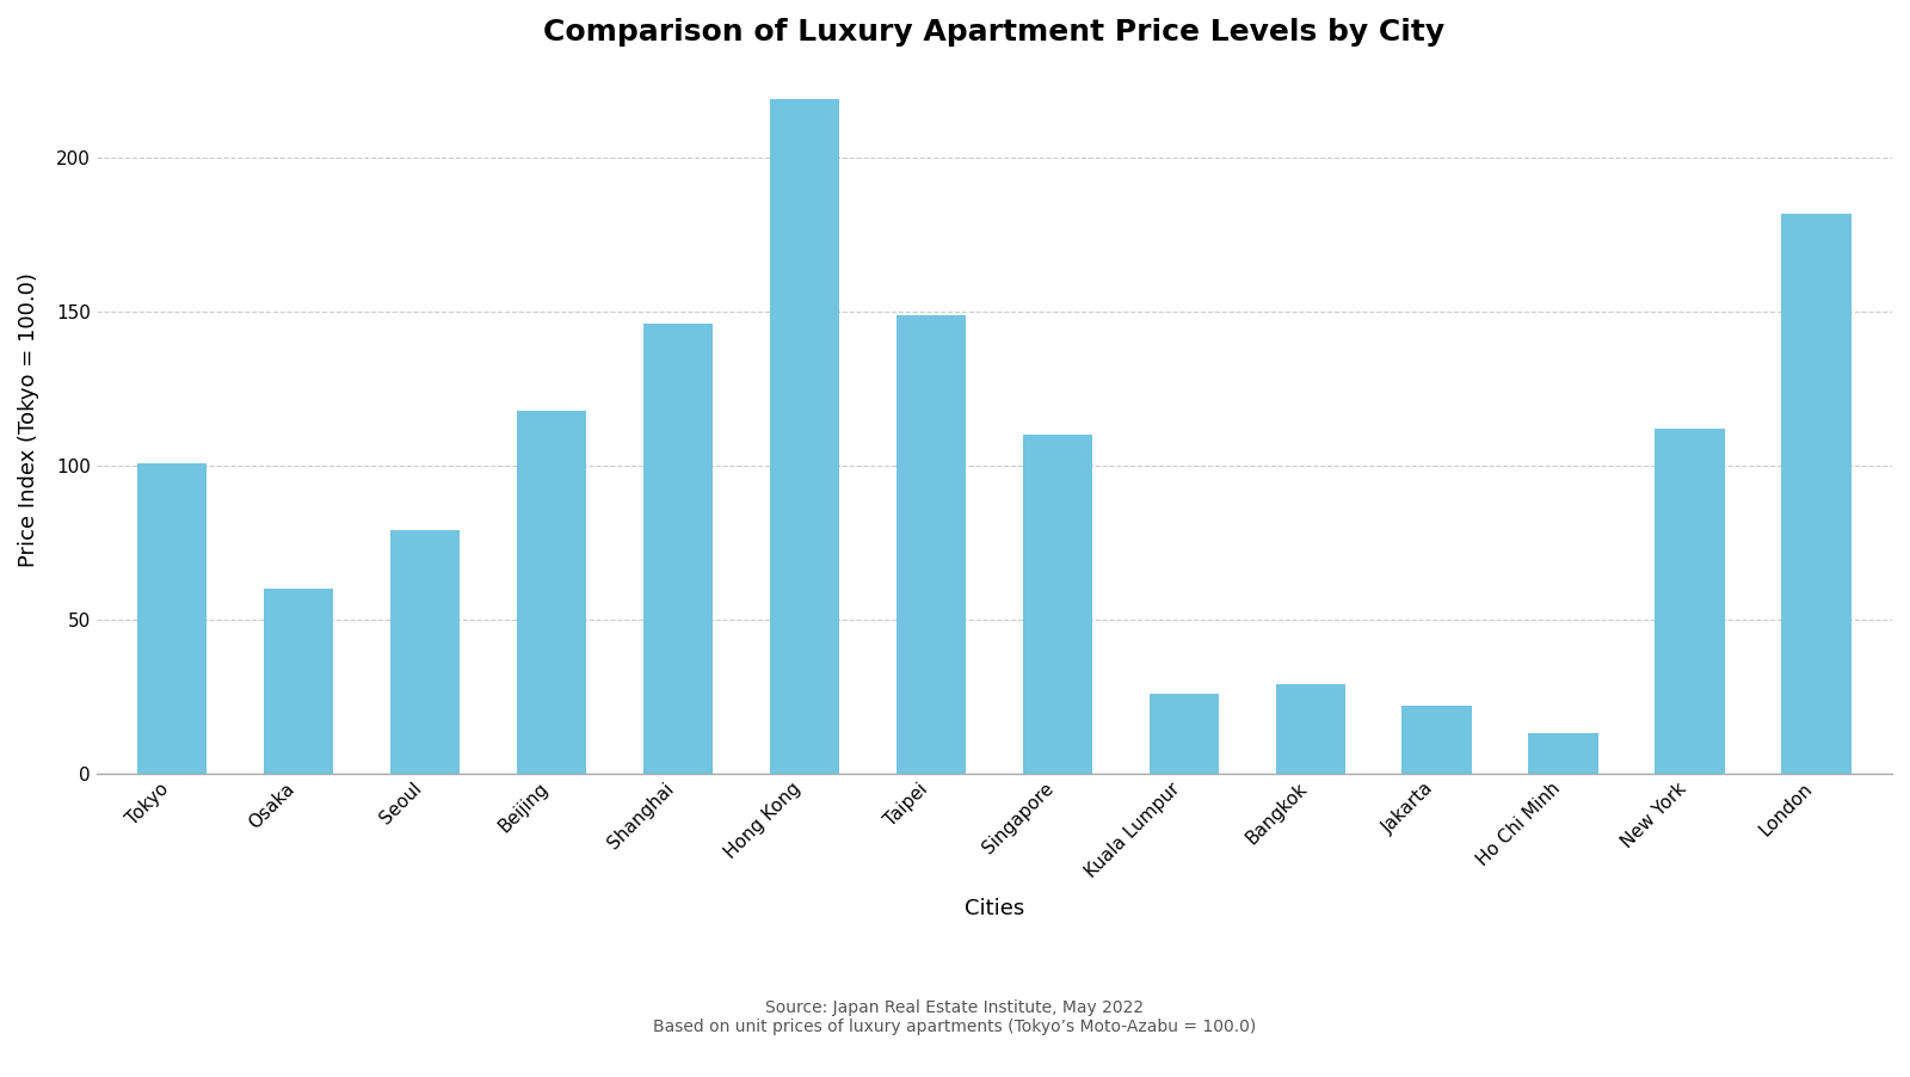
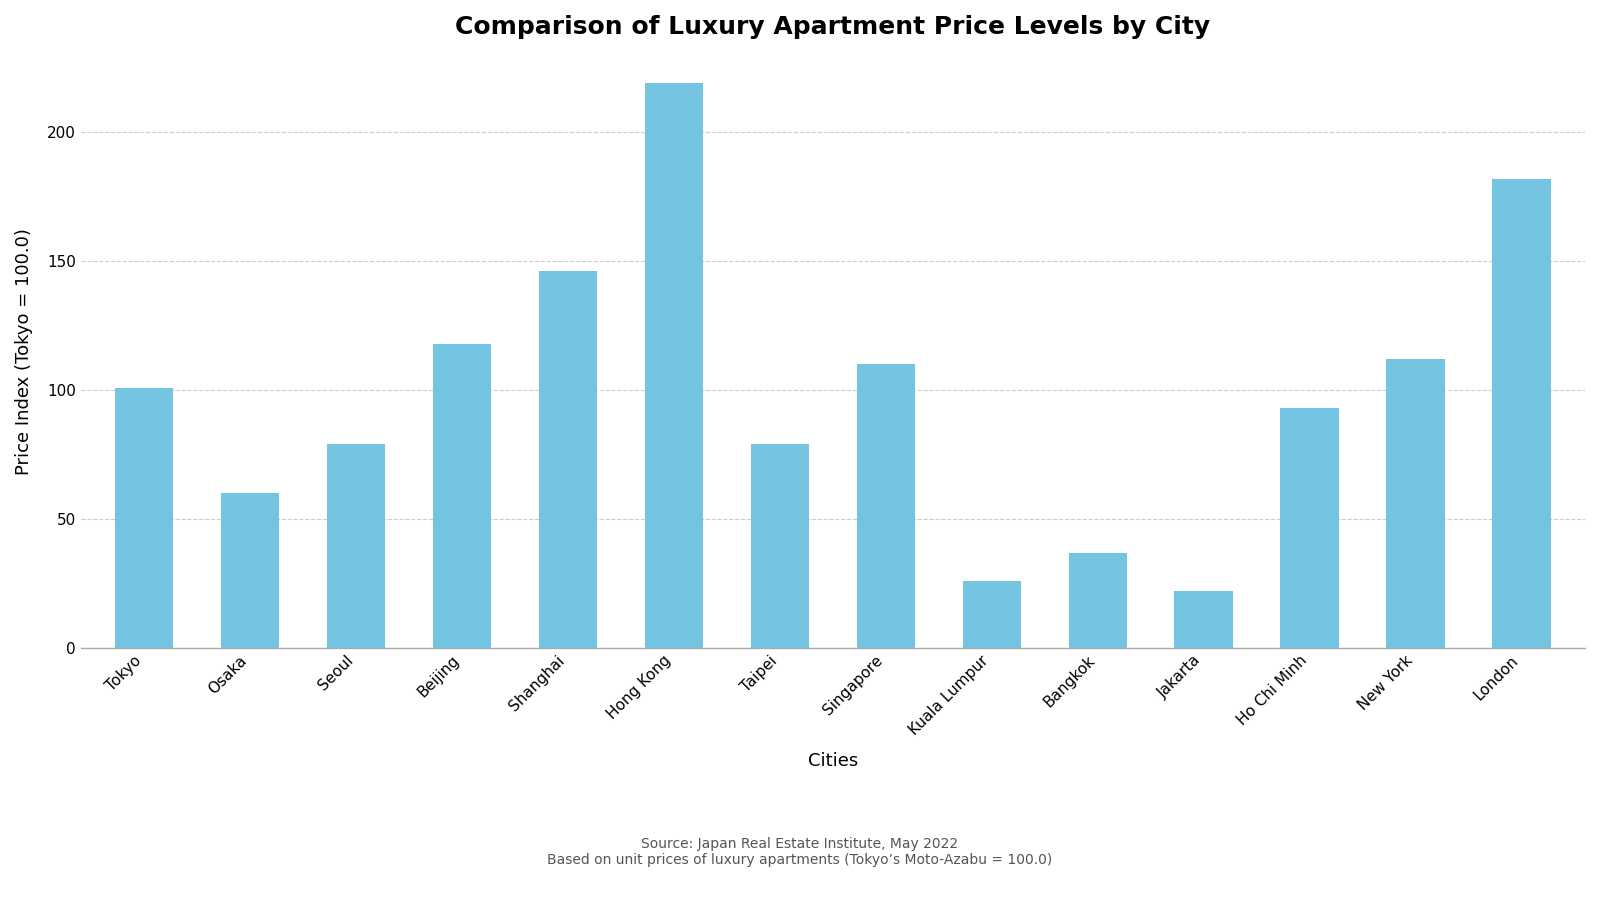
Taipei: 149 -> 79
Bangkok: 29 -> 37
Ho Chi Minh: 13 -> 93
